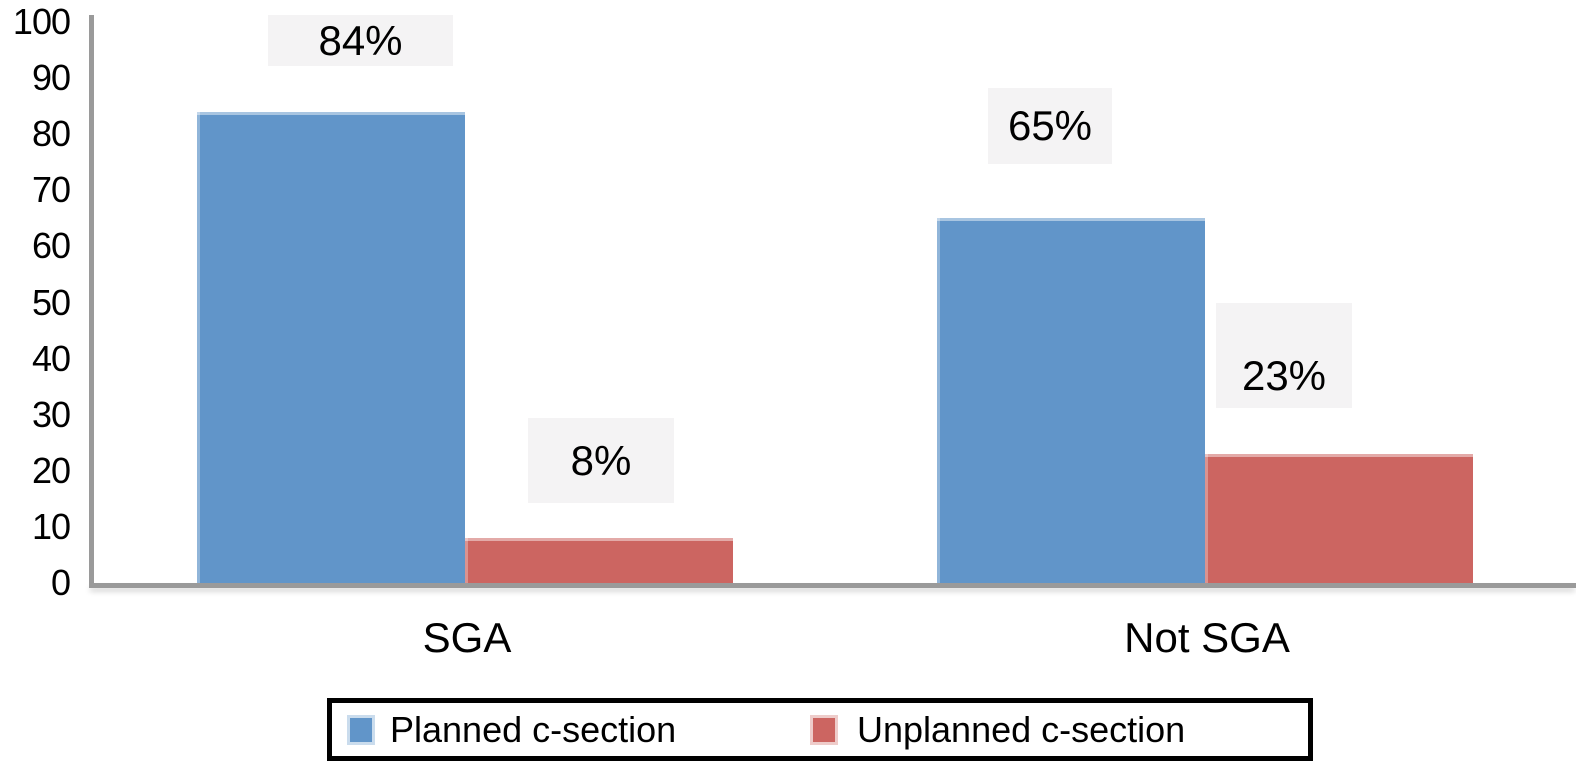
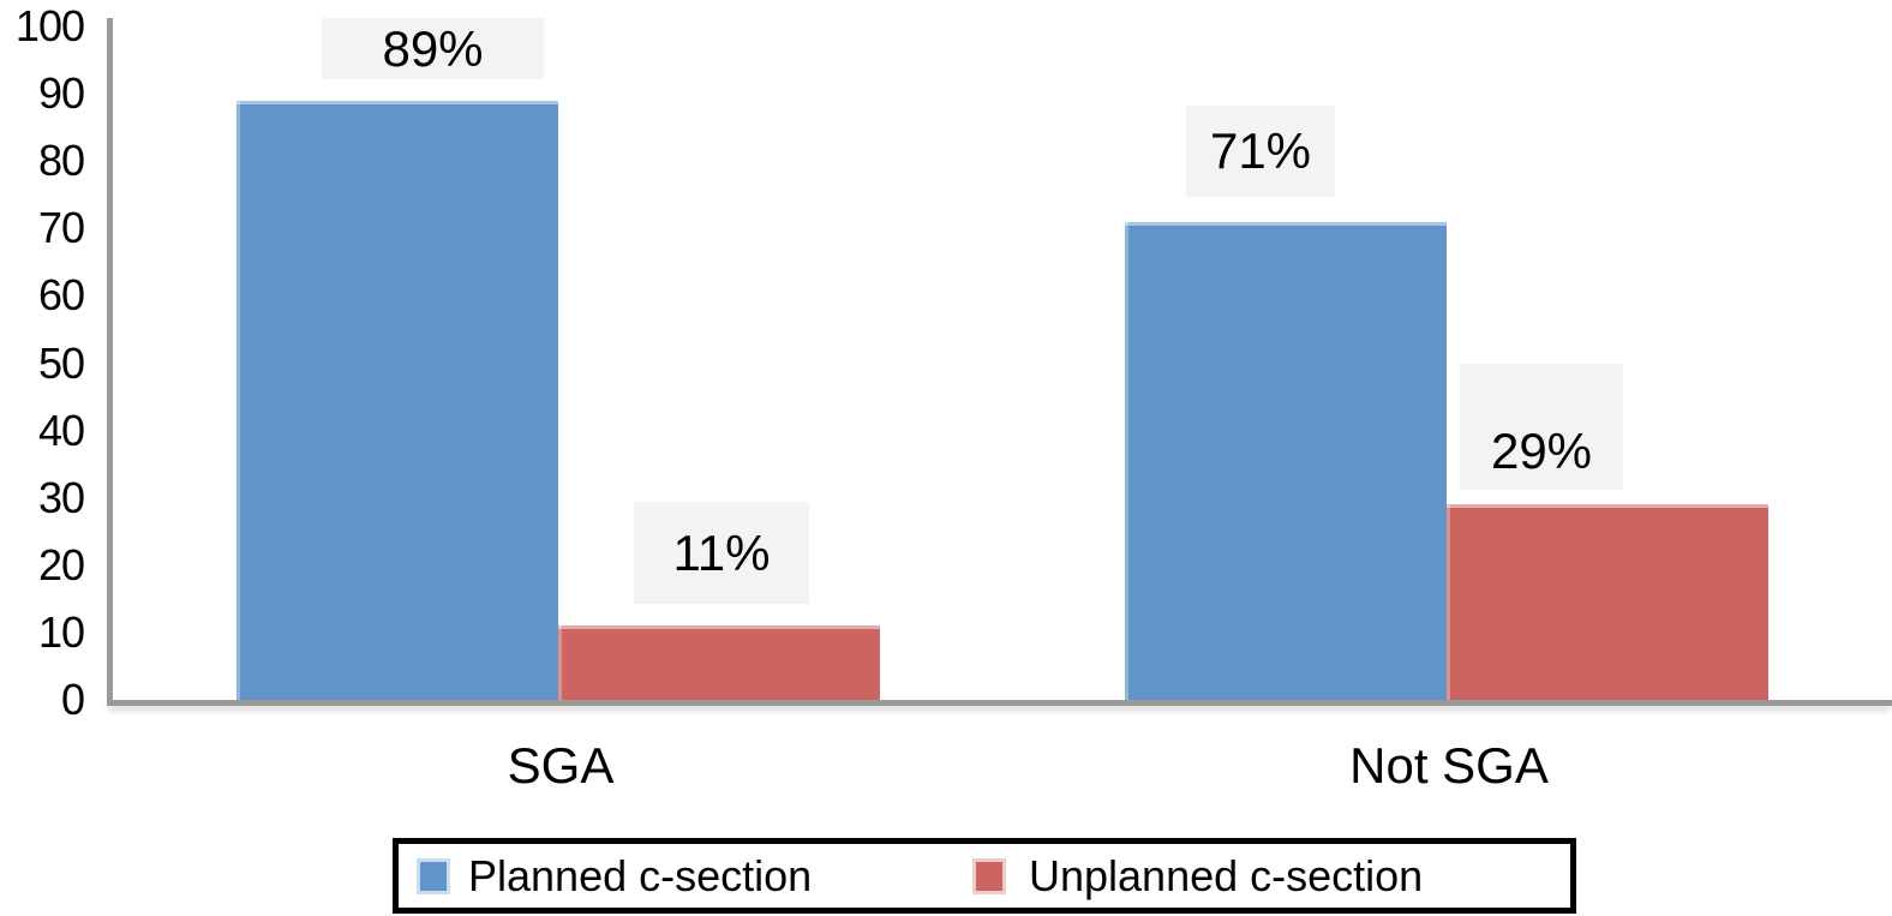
Planned c-section/SGA: 84% -> 89%
Unplanned c-section/SGA: 8% -> 11%
Planned c-section/Not SGA: 65% -> 71%
Unplanned c-section/Not SGA: 23% -> 29%
